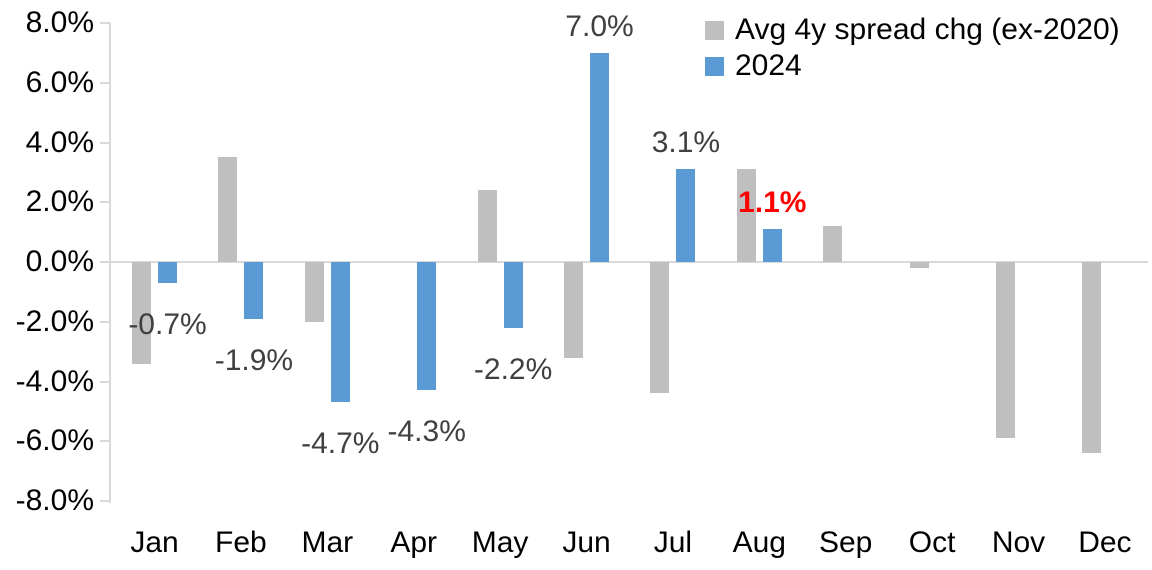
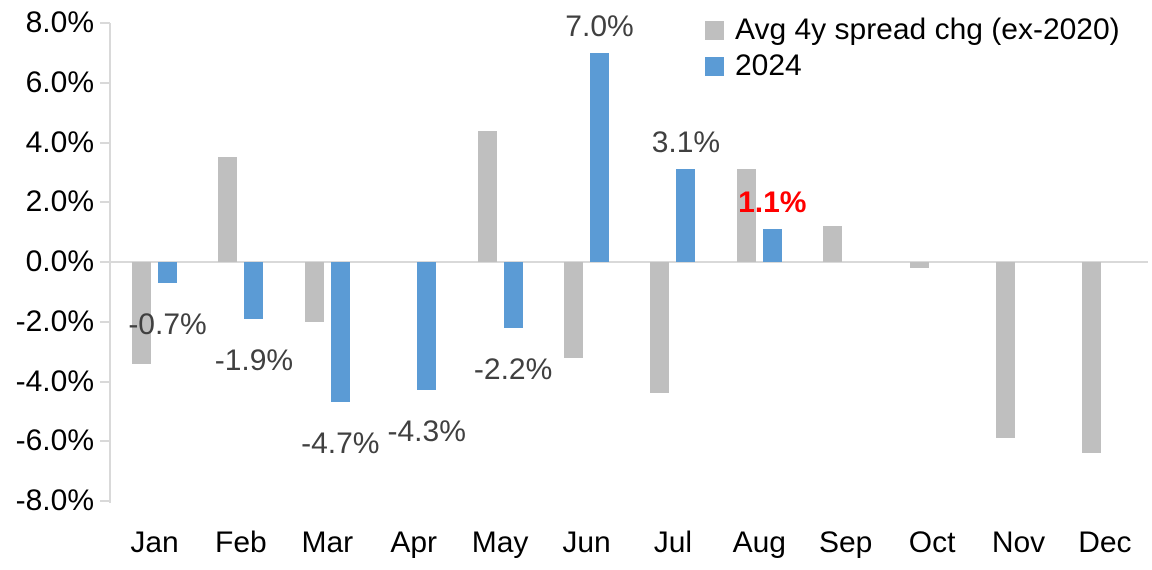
Avg 4y spread chg (ex-2020)/May: 2.4% -> 4.4%
